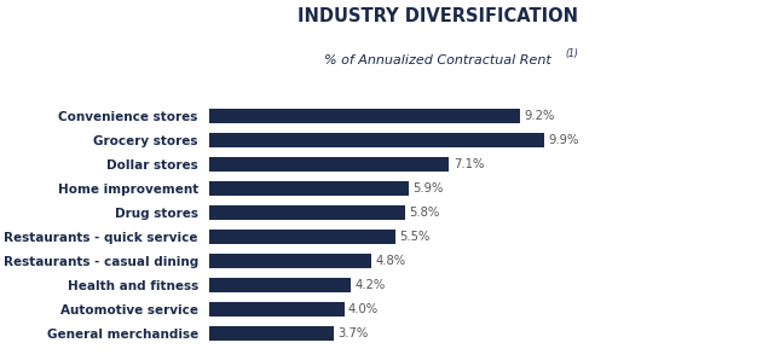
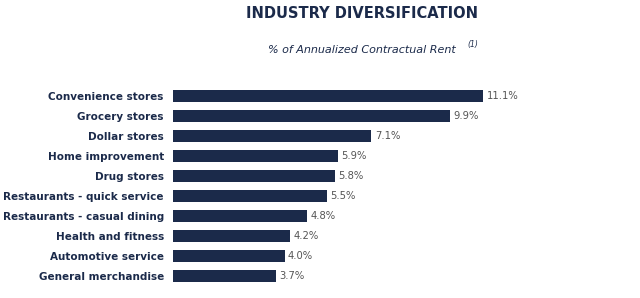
Convenience stores: 9.2% -> 11.1%
